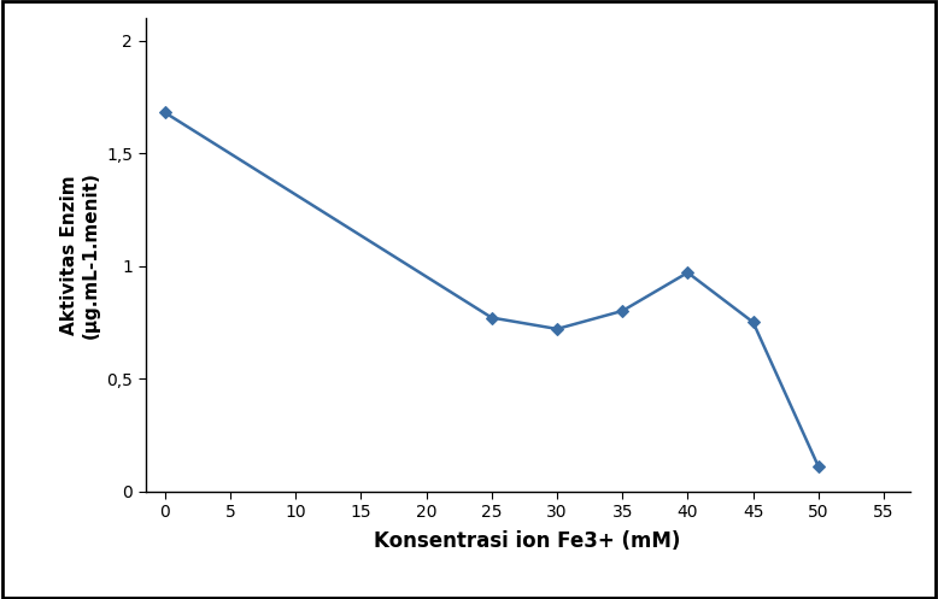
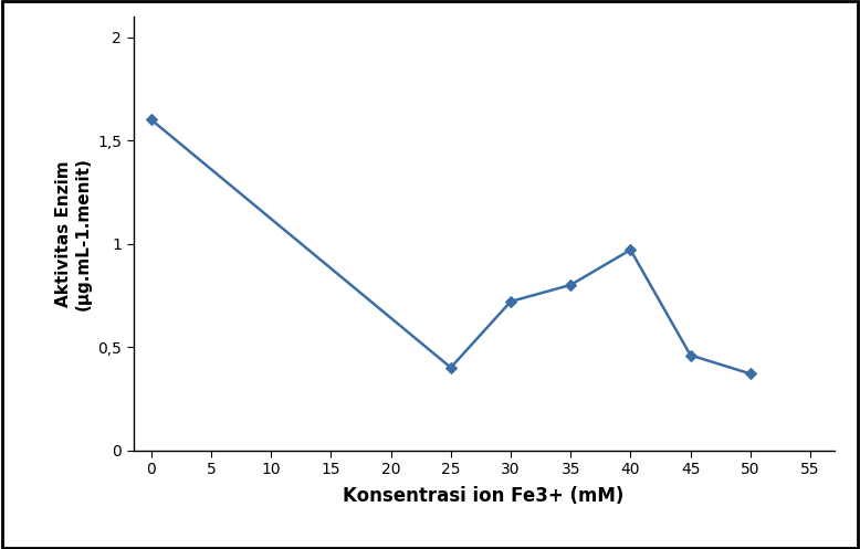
0: 1,68 -> 1,60
25: 0,77 -> 0,40
45: 0,75 -> 0,46
50: 0,11 -> 0,37
